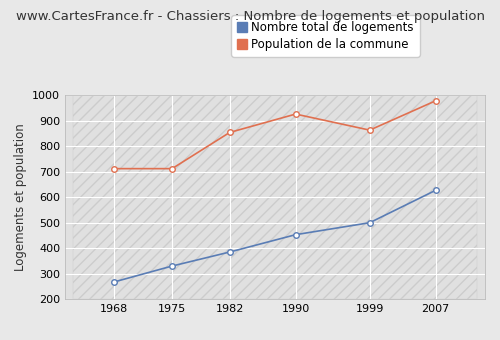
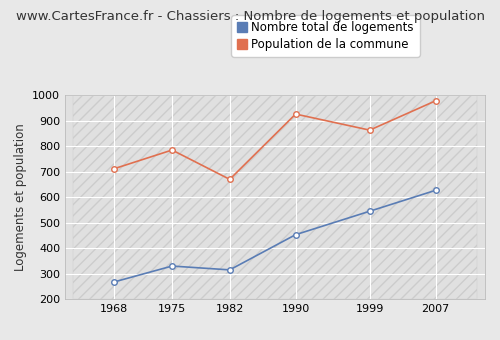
Population de la commune/1975: 712 -> 785
Nombre total de logements/1982: 385 -> 315
Population de la commune/1982: 854 -> 670
Nombre total de logements/1999: 500 -> 545
